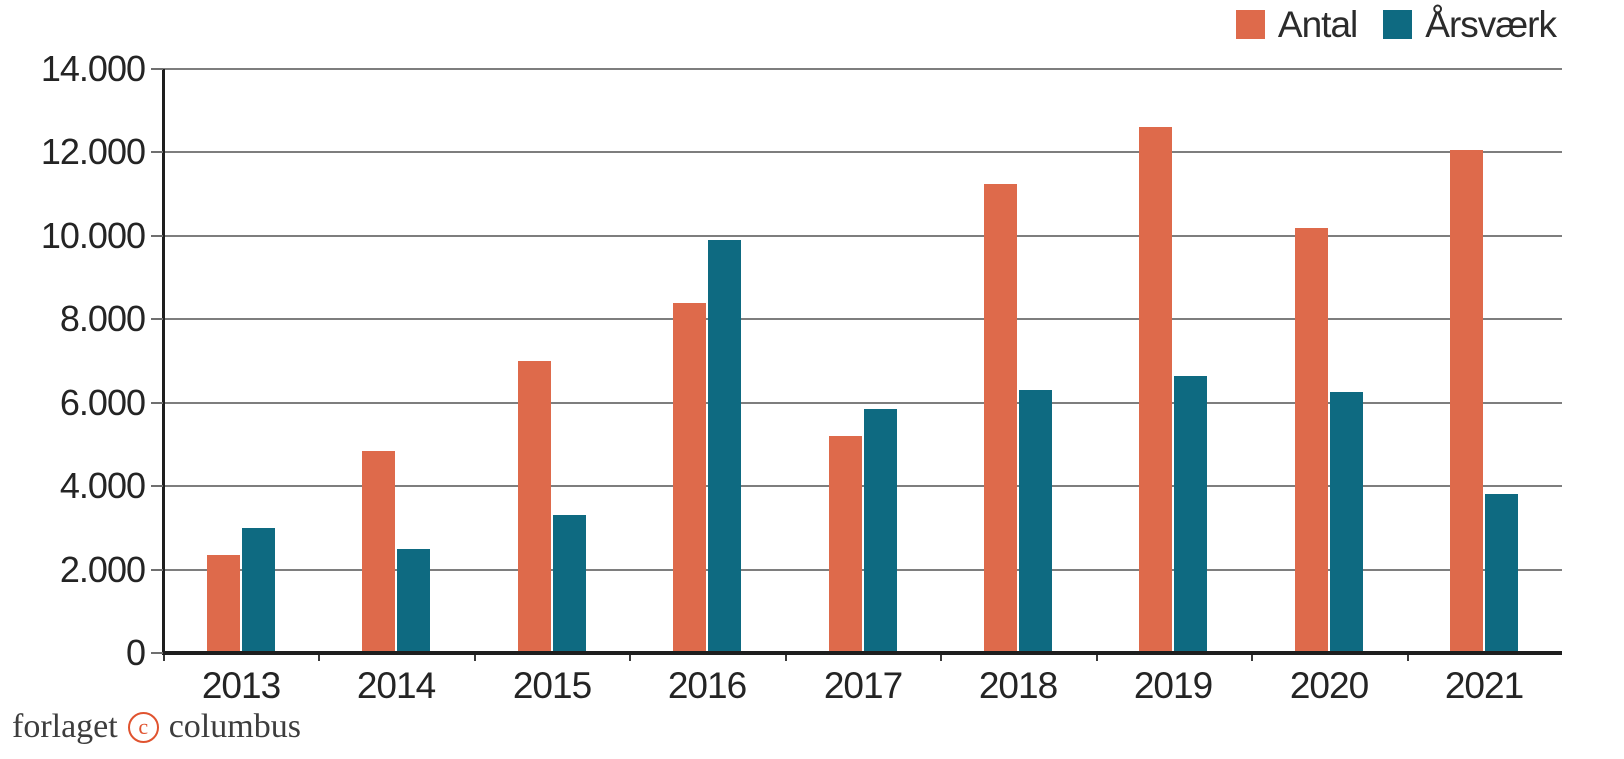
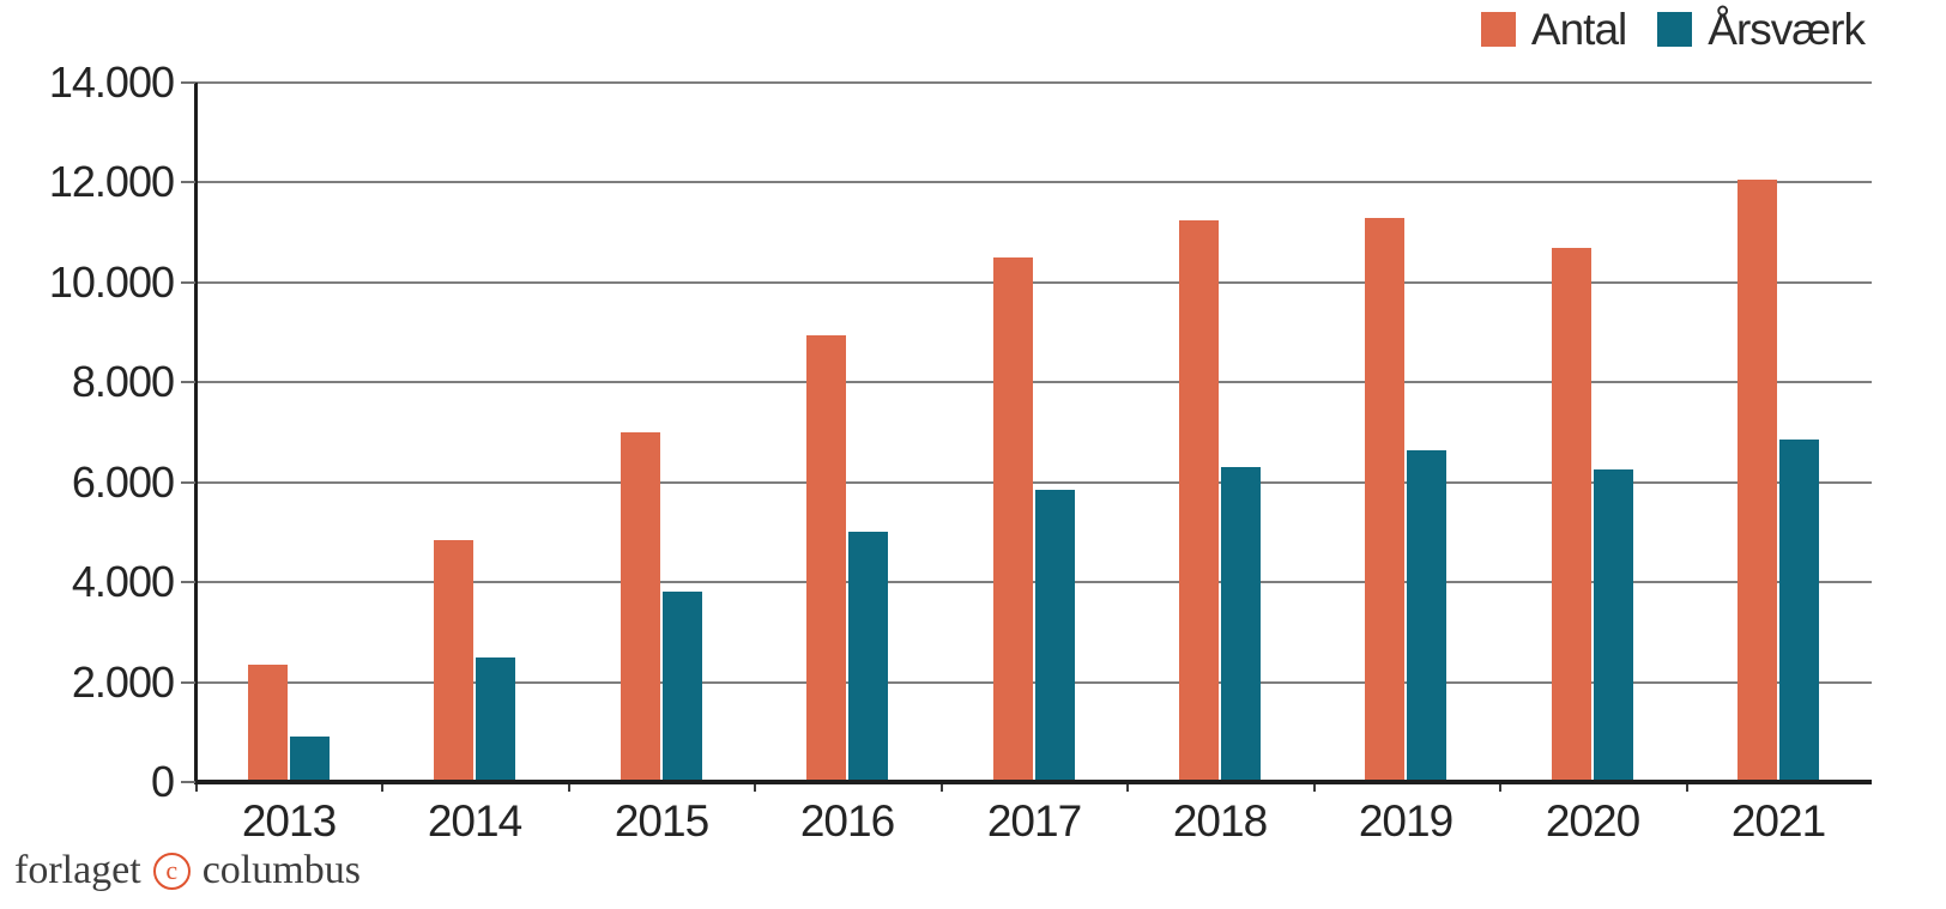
Årsværk/2013: 3000 -> 900
Årsværk/2015: 3300 -> 3800
Antal/2016: 8400 -> 9000
Årsværk/2016: 9900 -> 5000
Antal/2017: 5200 -> 10500
Antal/2019: 12600 -> 11300
Antal/2020: 10200 -> 10700
Årsværk/2021: 3800 -> 6800
